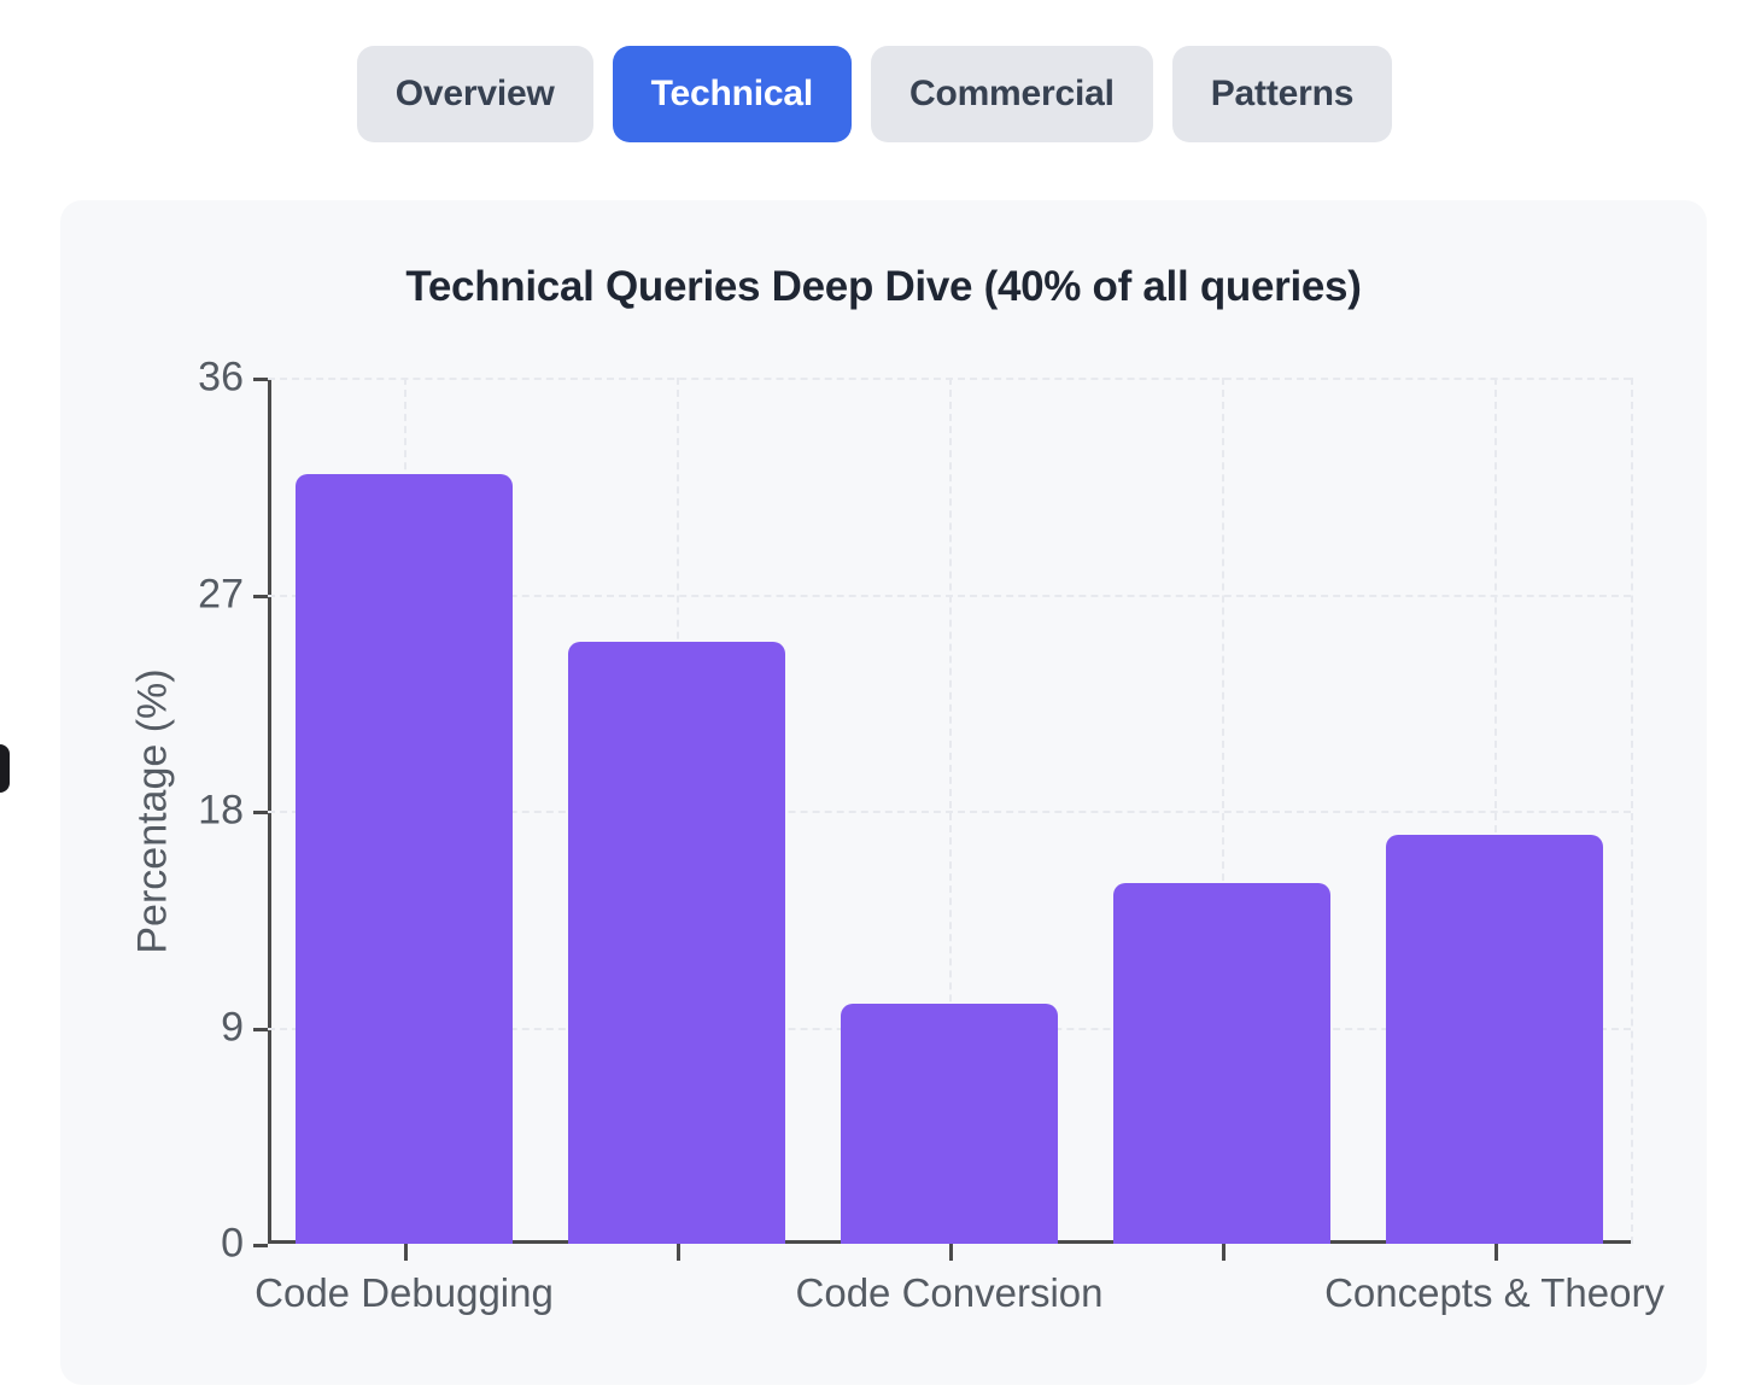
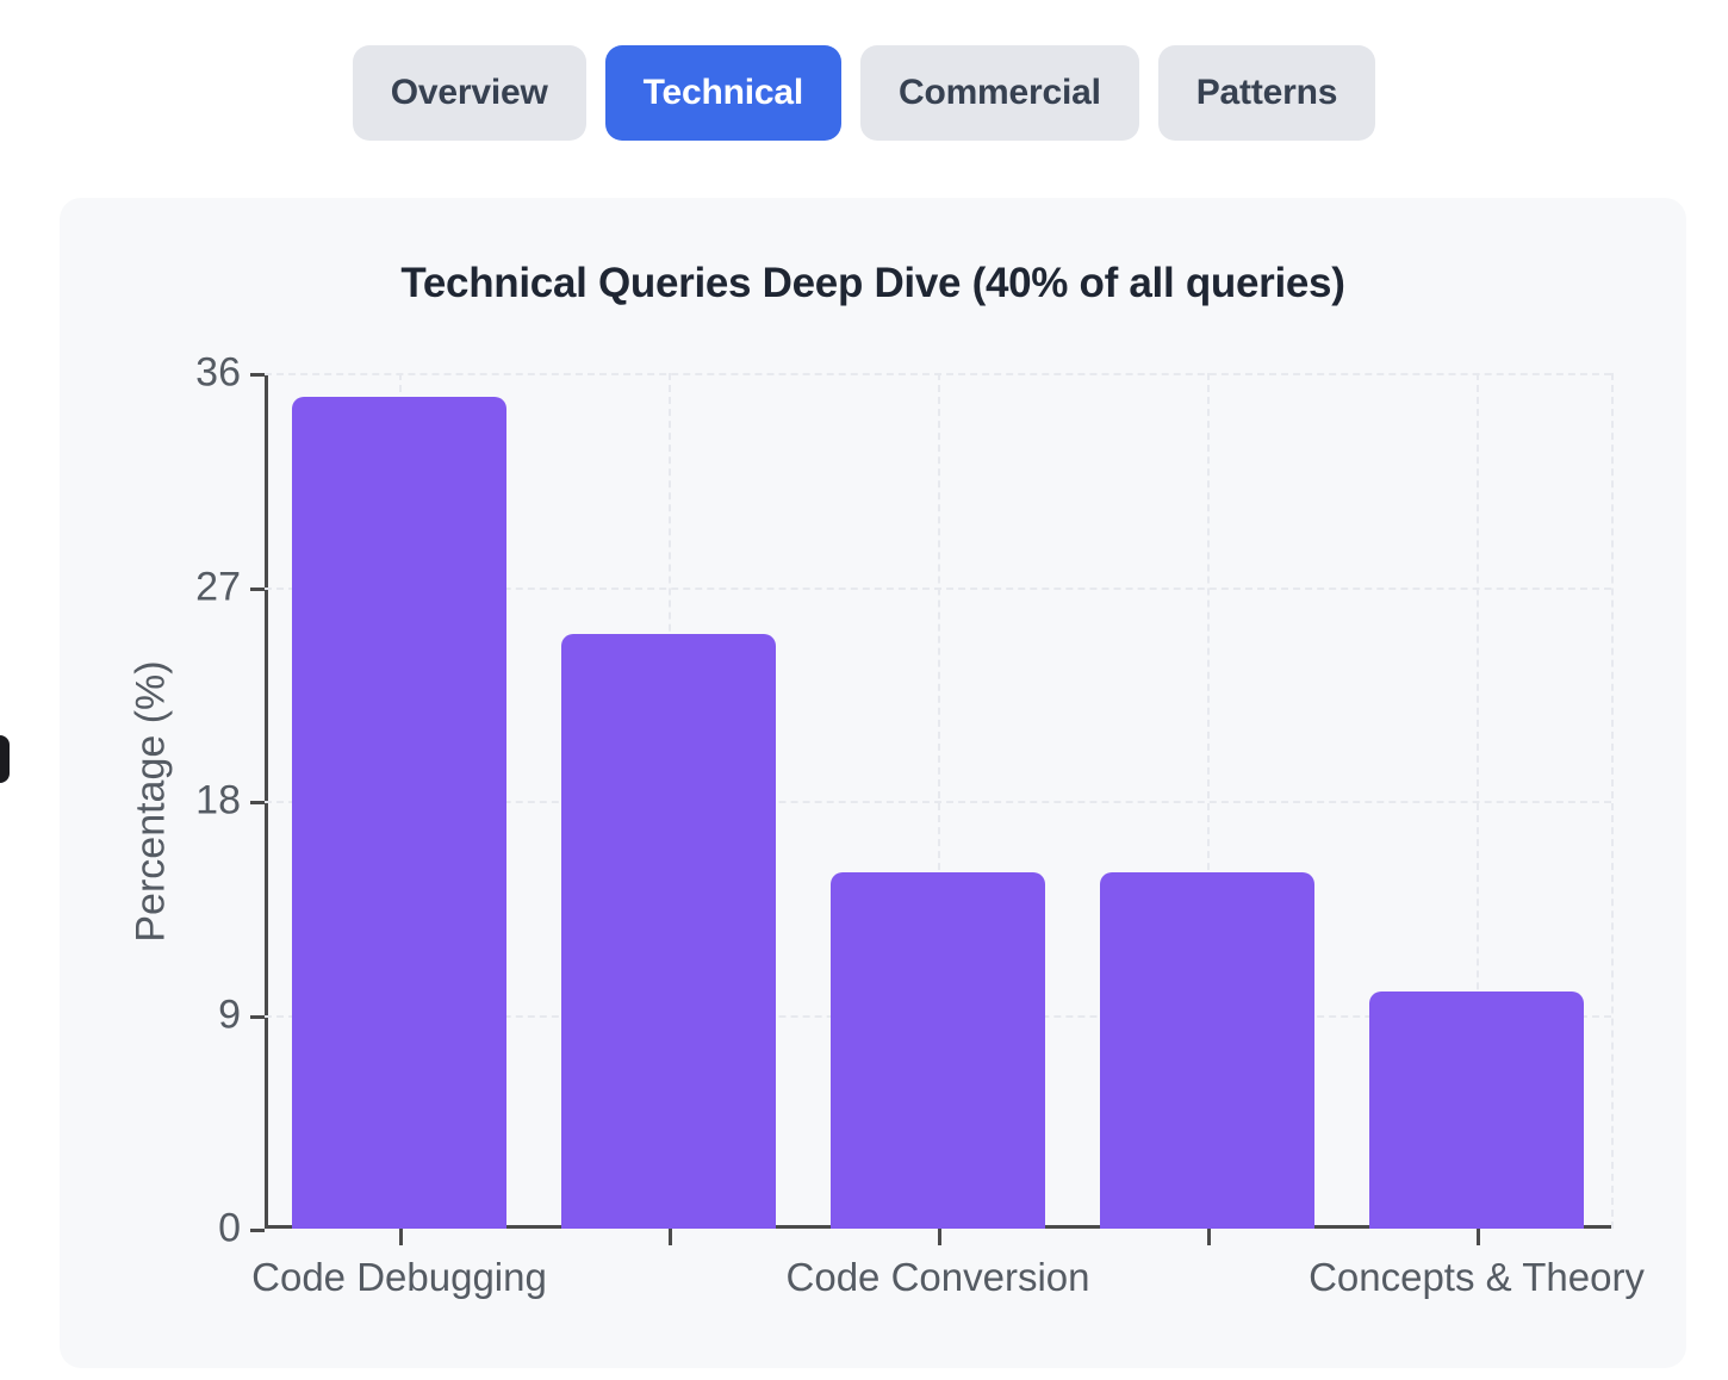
Code Debugging: 32 -> 35
Code Conversion: 10 -> 15
Concepts & Theory: 17 -> 10
